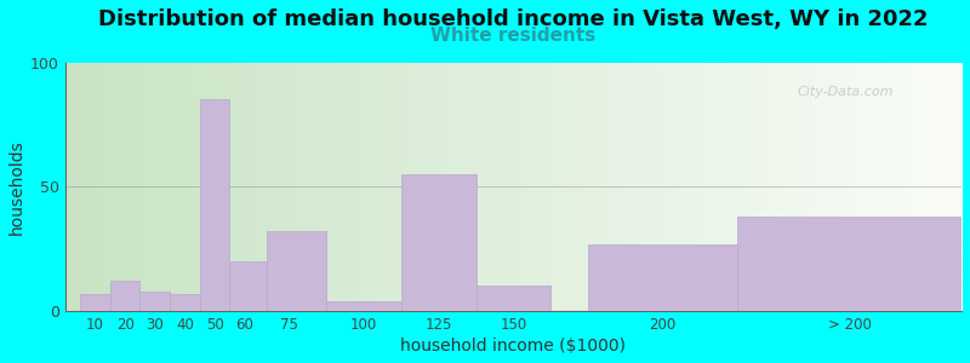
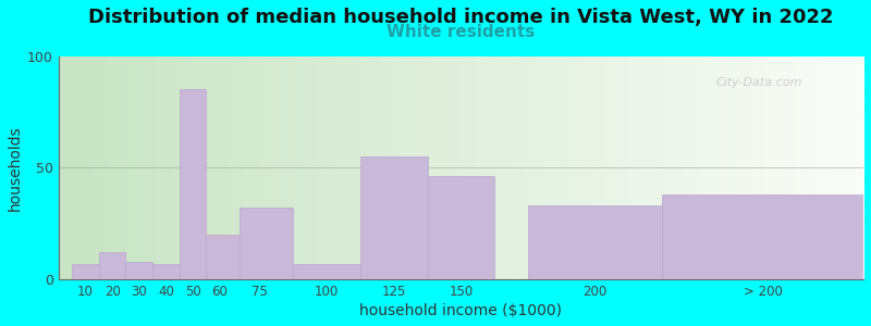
100: 4 -> 7
150: 10 -> 46
200: 27 -> 33
